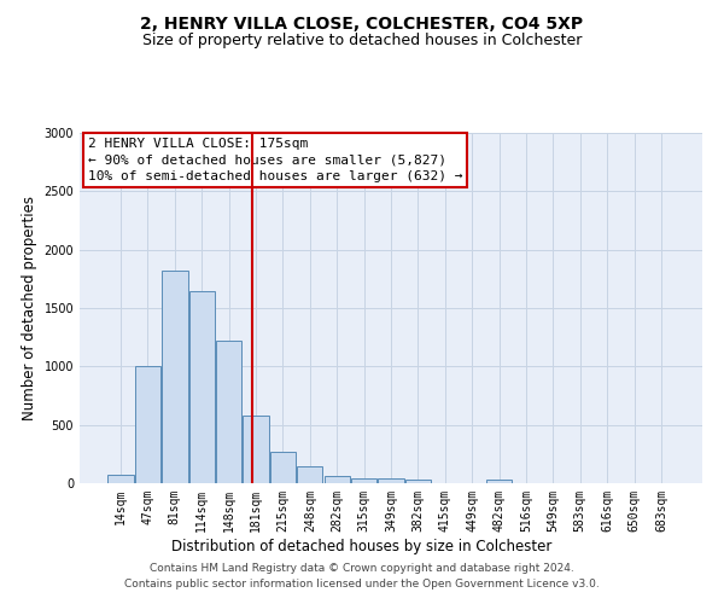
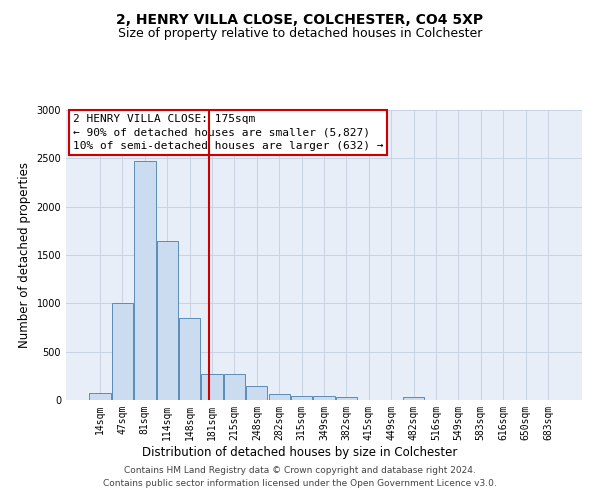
81sqm: 1820 -> 2470
148sqm: 1220 -> 850
181sqm: 580 -> 270
